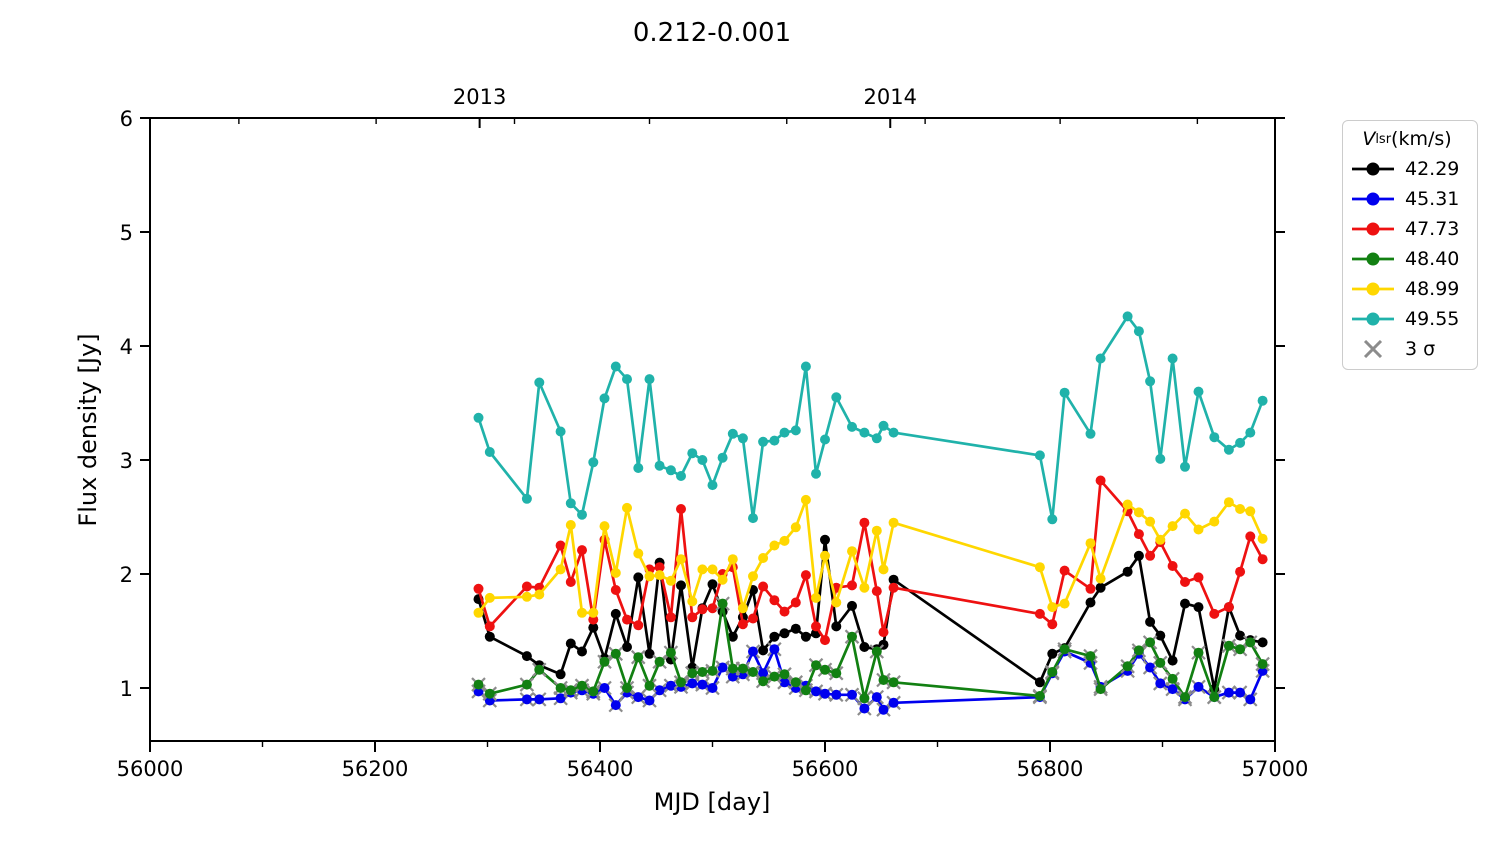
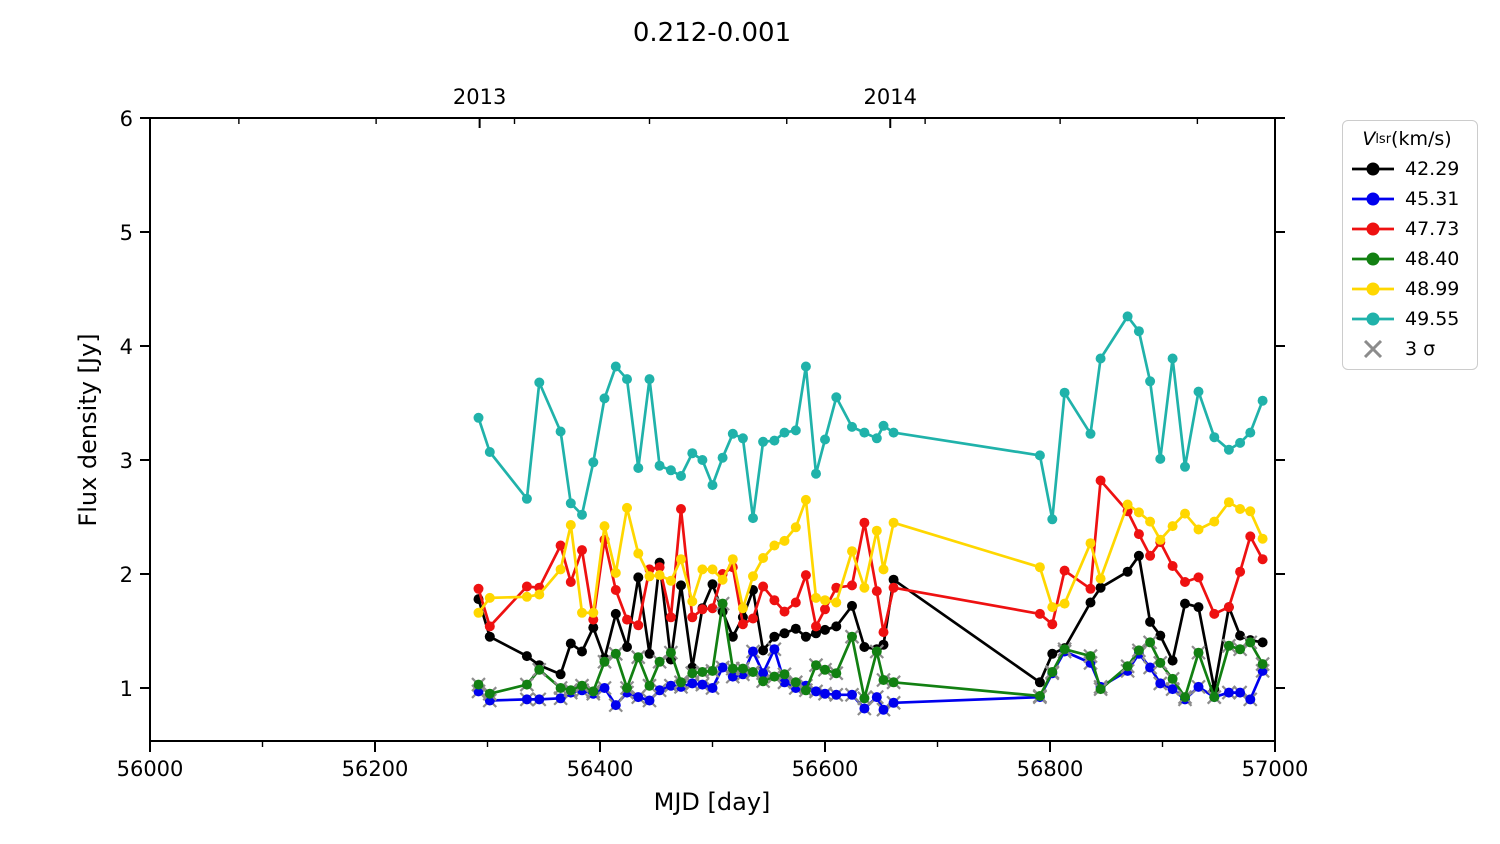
42.29/56600: 2.30 -> 1.51
47.73/56600: 1.42 -> 1.69
48.99/56600: 2.16 -> 1.77
